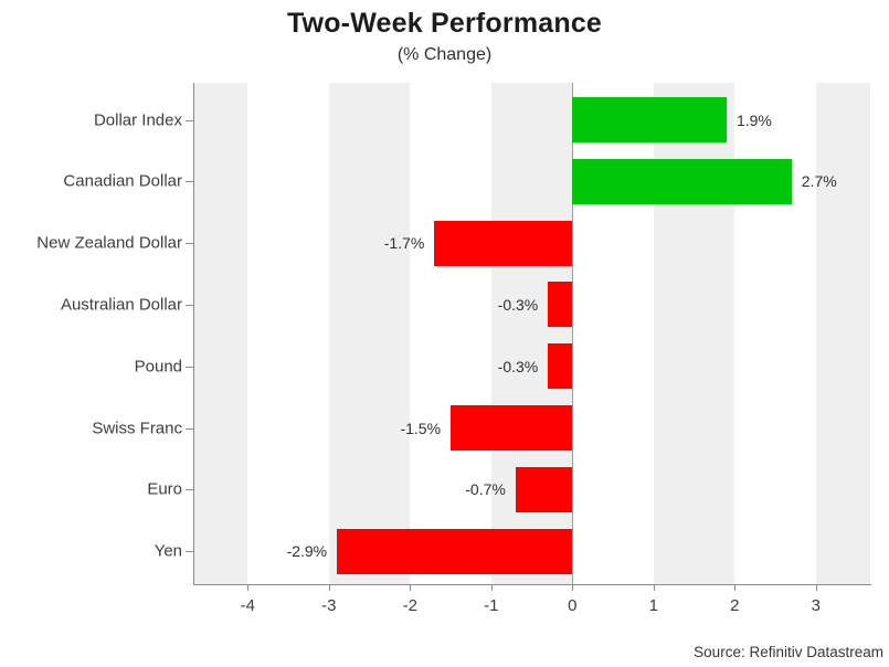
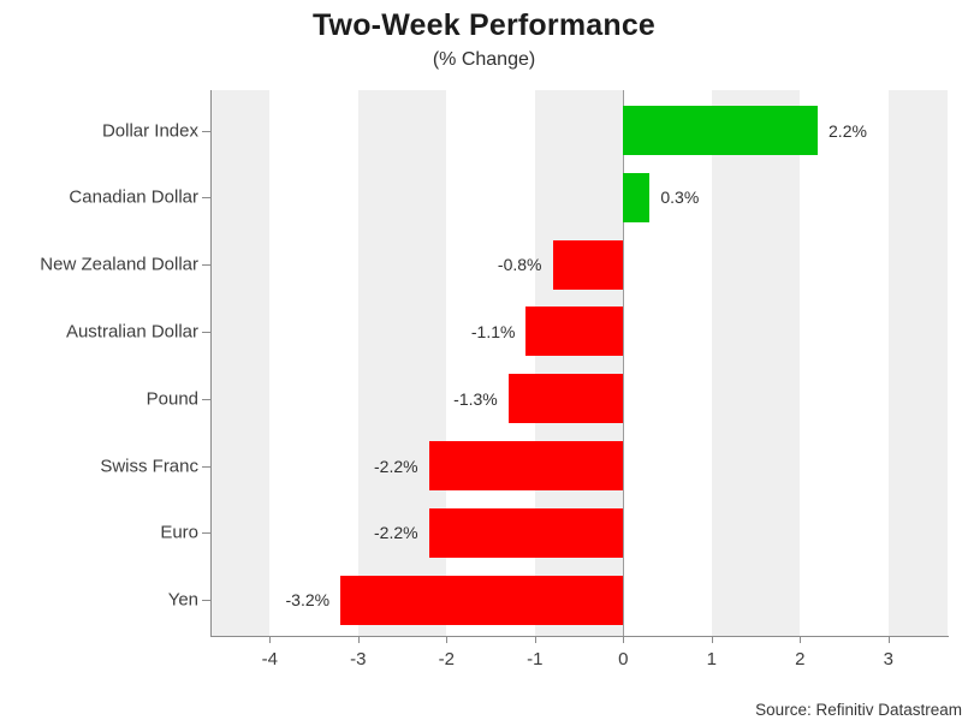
Dollar Index: 1.9% -> 2.2%
Canadian Dollar: 2.7% -> 0.3%
New Zealand Dollar: -1.7% -> -0.8%
Australian Dollar: -0.3% -> -1.1%
Pound: -0.3% -> -1.3%
Swiss Franc: -1.5% -> -2.2%
Euro: -0.7% -> -2.2%
Yen: -2.9% -> -3.2%
